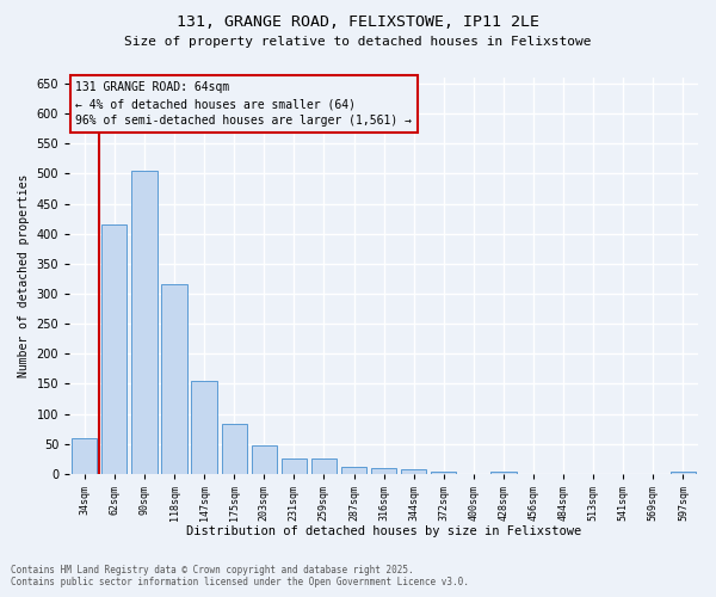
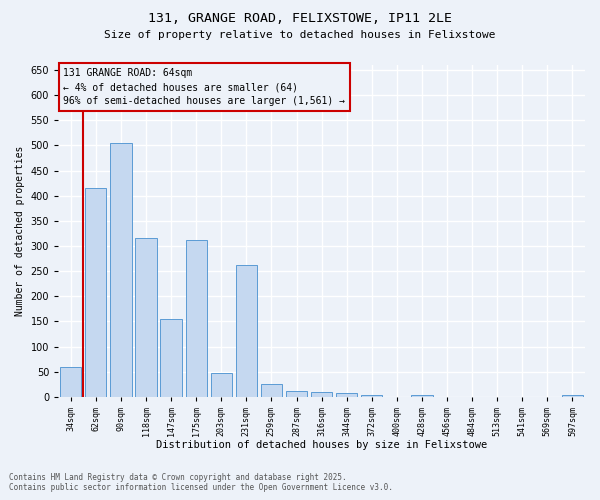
175sqm: 83 -> 312
231sqm: 25 -> 262
